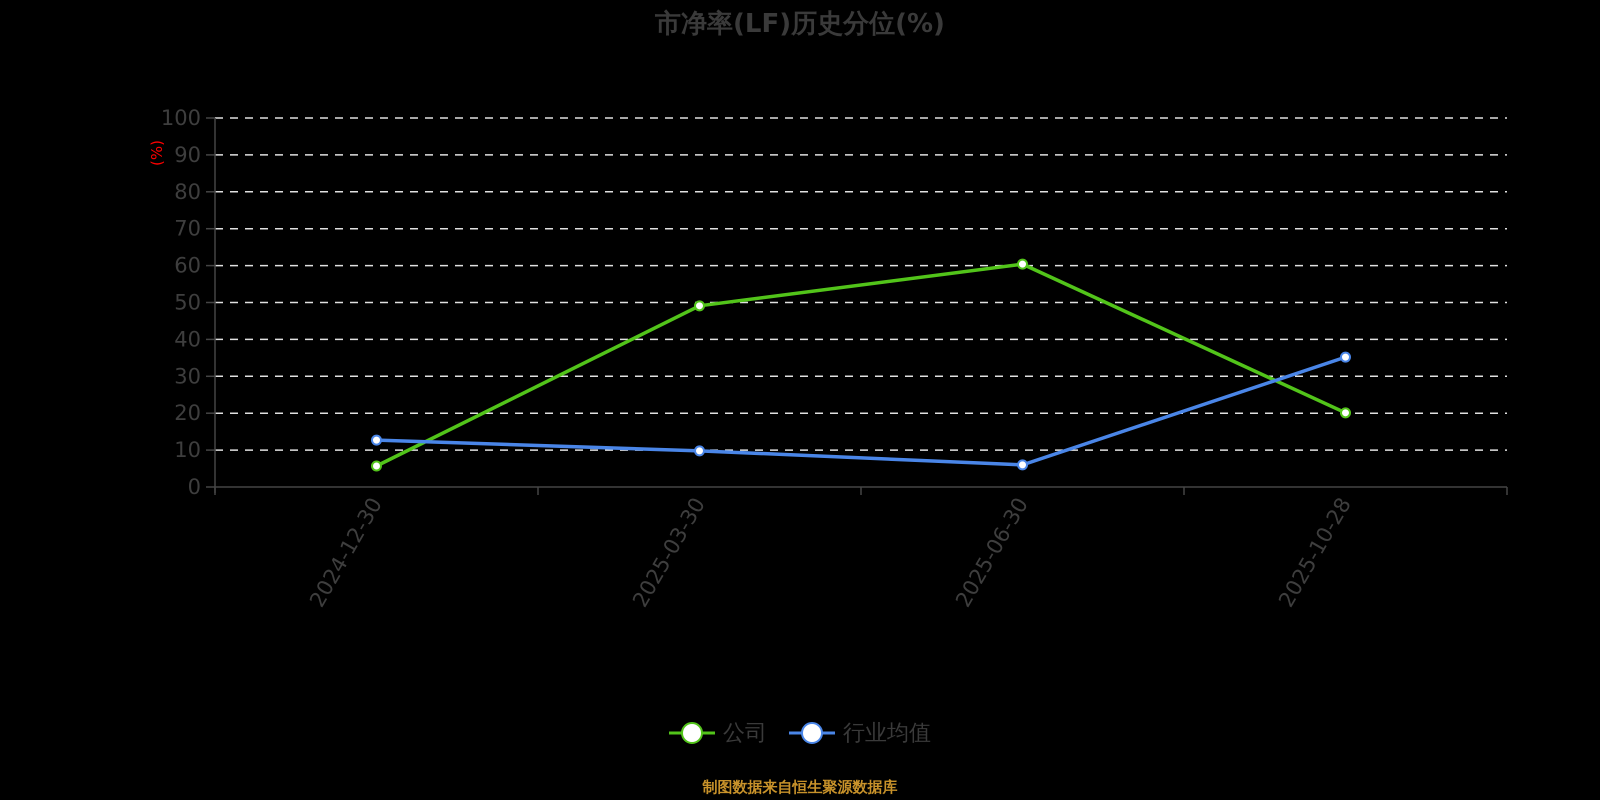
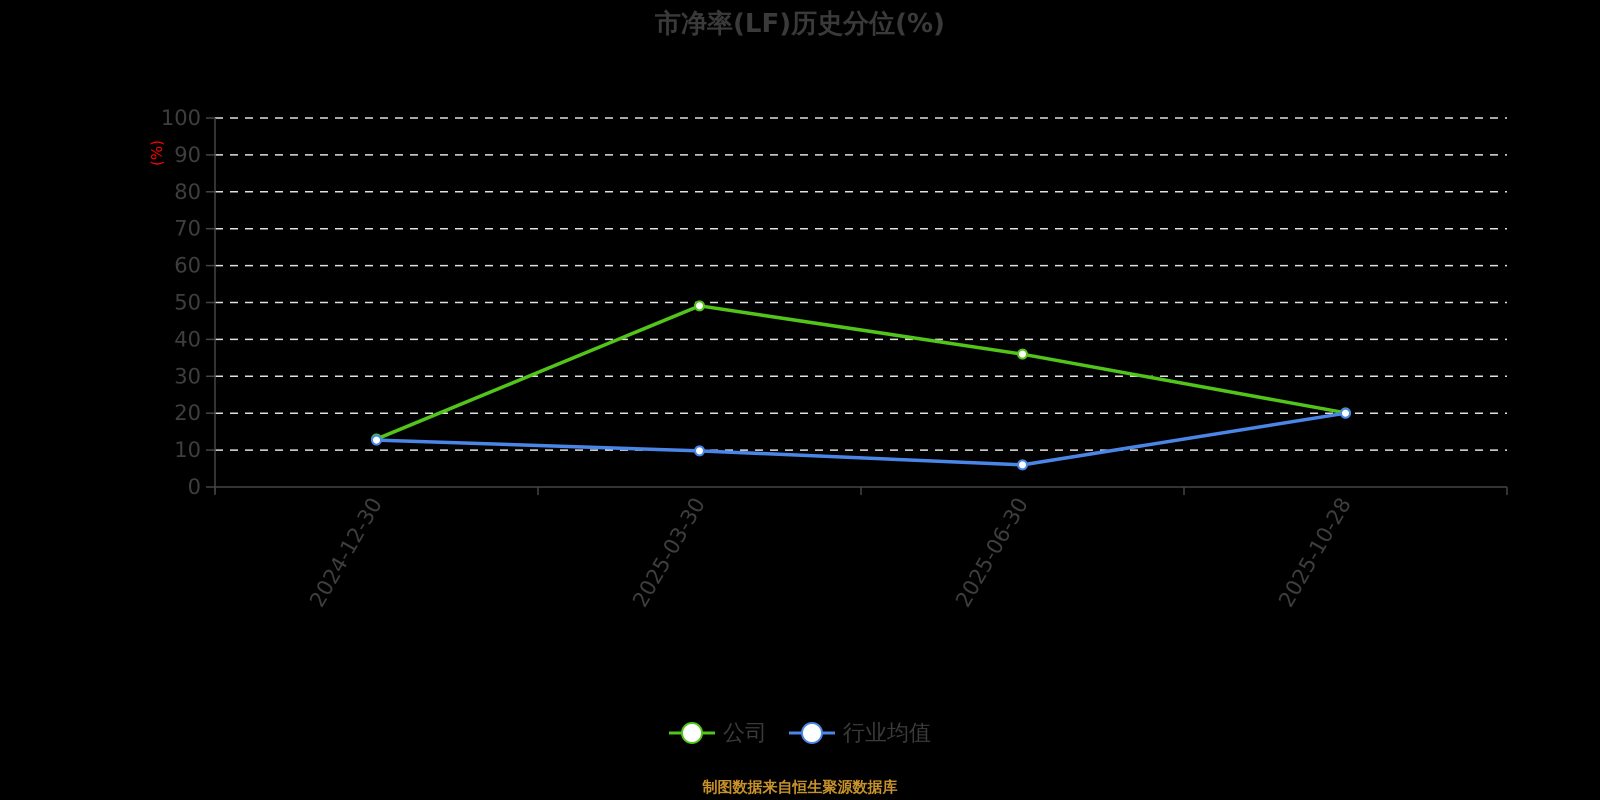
公司/2024-12-30: 6 -> 13
公司/2025-06-30: 60 -> 36
行业均值/2025-10-28: 35 -> 20
